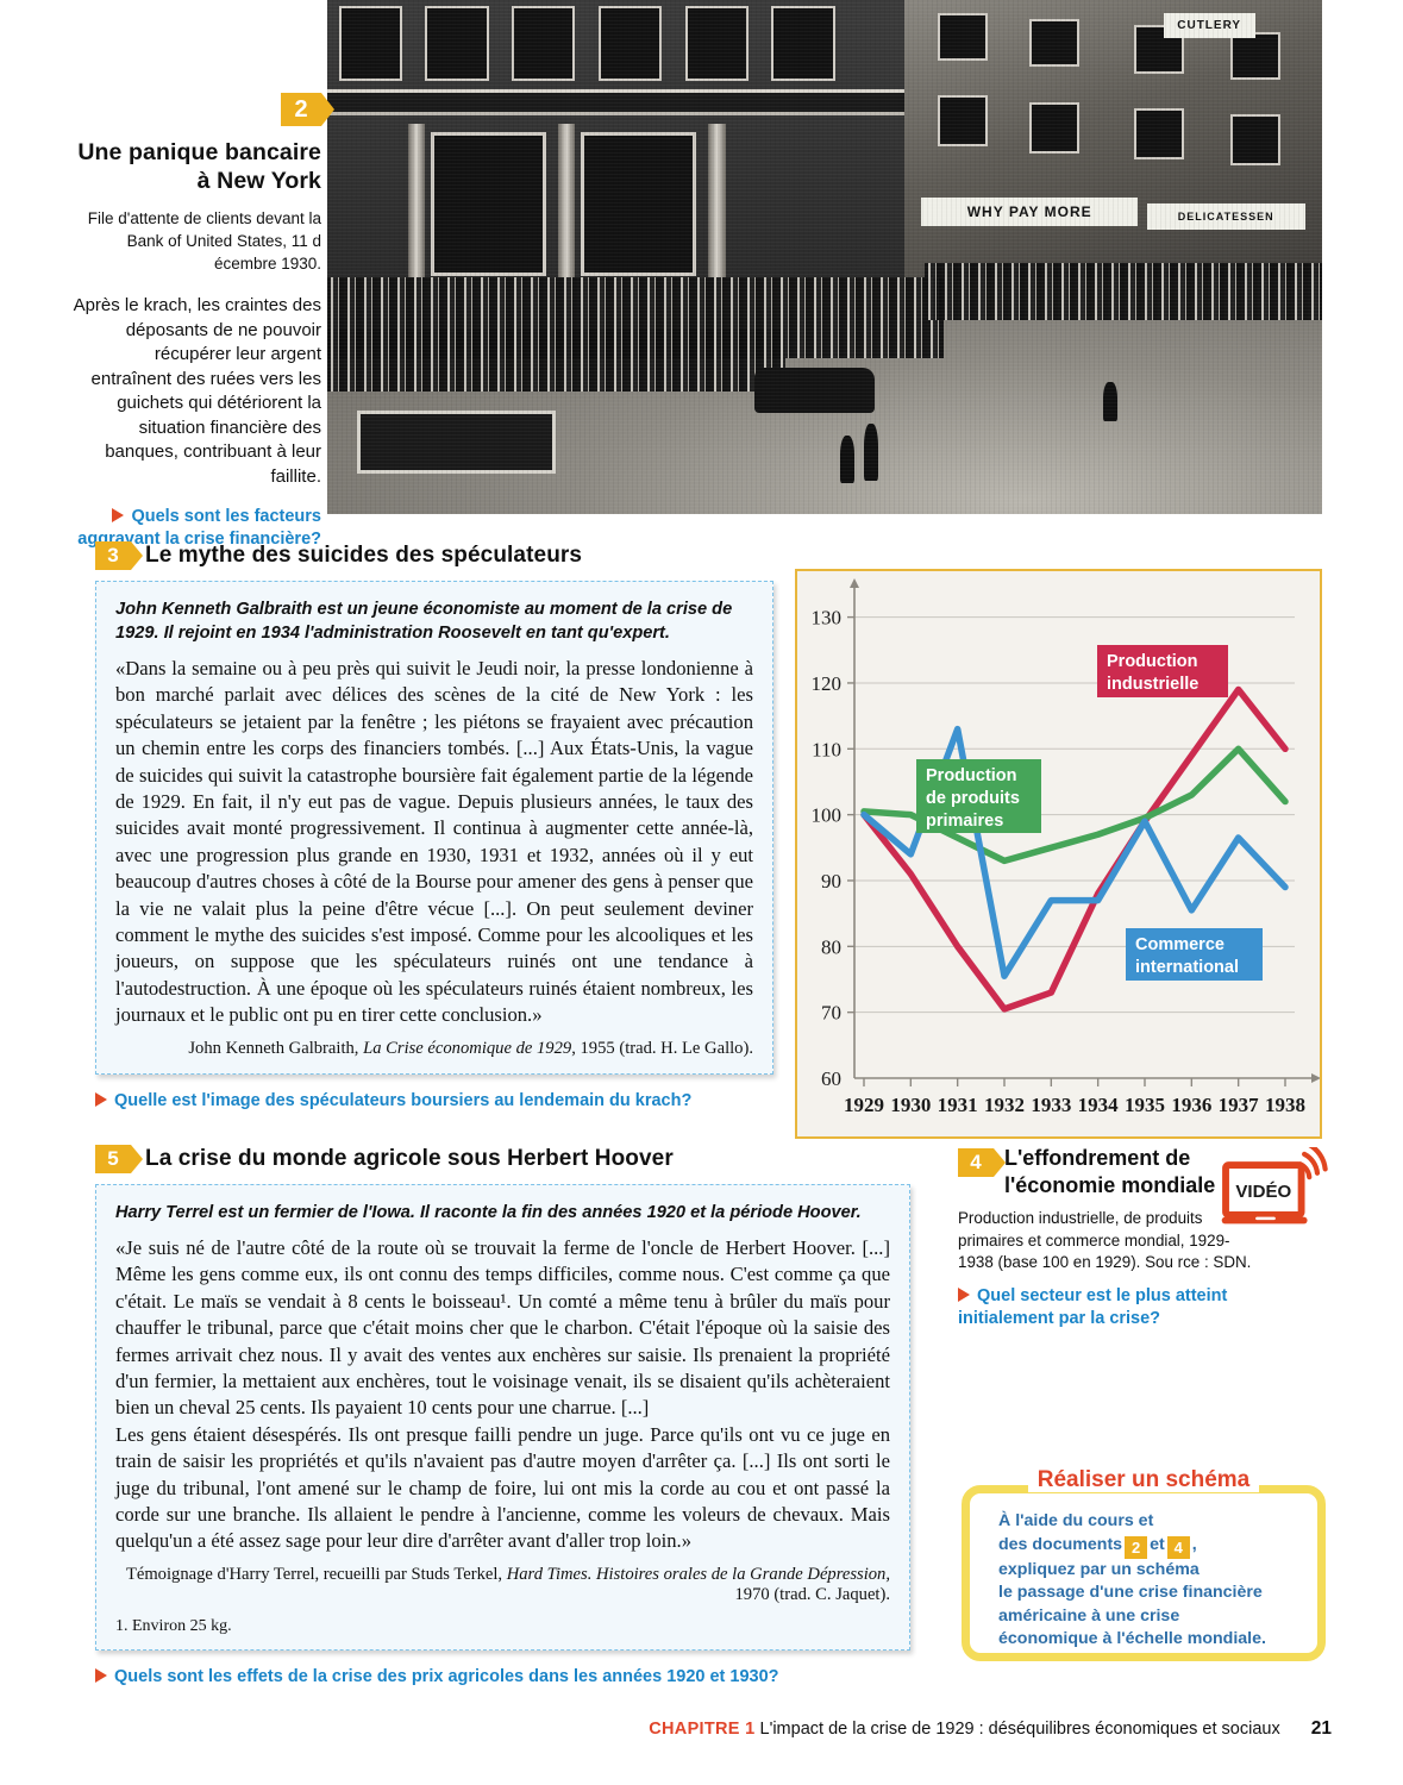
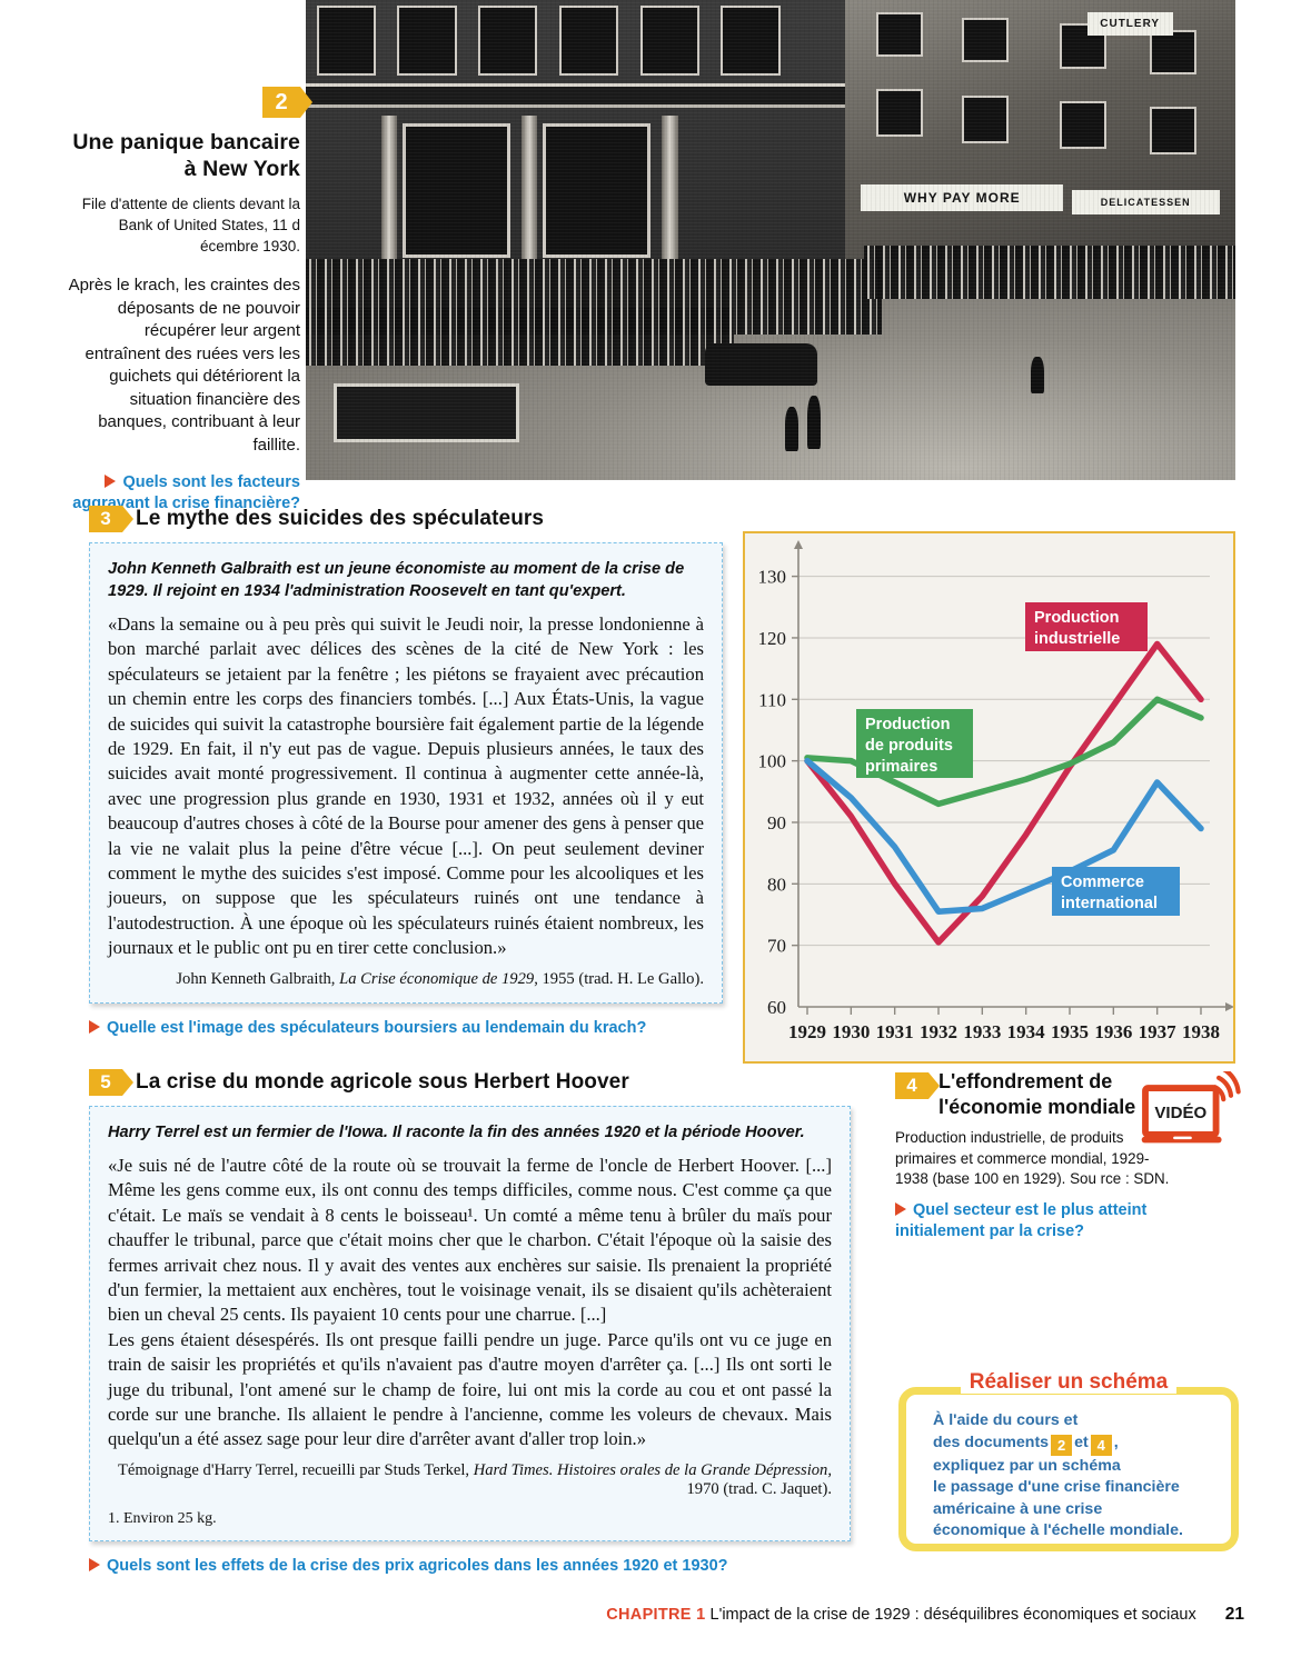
Commerce international/1931: 113 -> 86
Production industrielle/1933: 73 -> 78
Commerce international/1933: 87 -> 76
Commerce international/1934: 87 -> 79
Commerce international/1935: 99 -> 82
Production de produits primaires/1938: 102 -> 107
